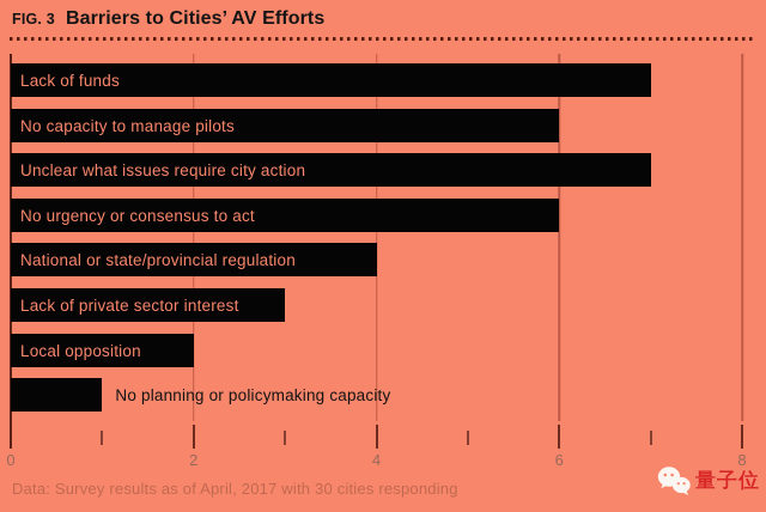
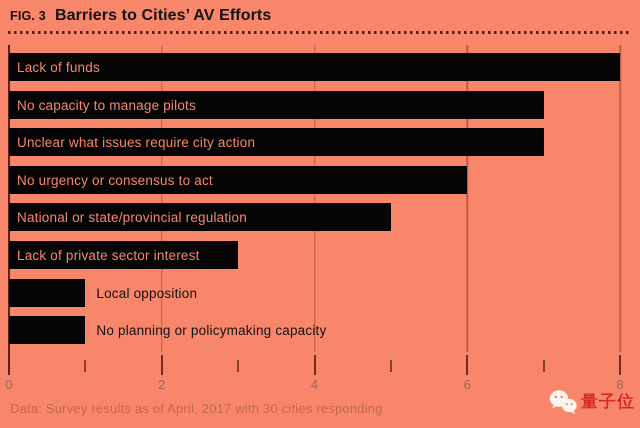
Lack of funds: 7 -> 8
No capacity to manage pilots: 6 -> 7
National or state/provincial regulation: 4 -> 5
Local opposition: 2 -> 1
